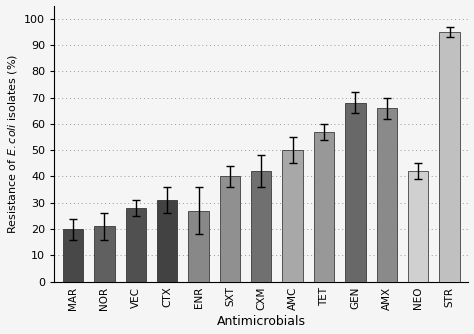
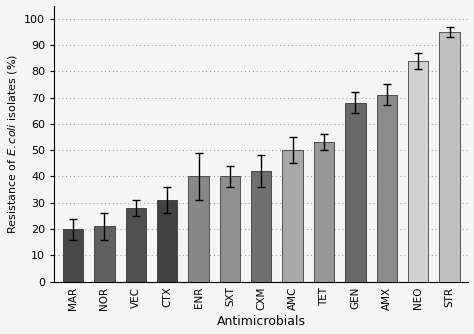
ENR: 27 -> 40
TET: 57 -> 53
AMX: 66 -> 71
NEO: 42 -> 84
